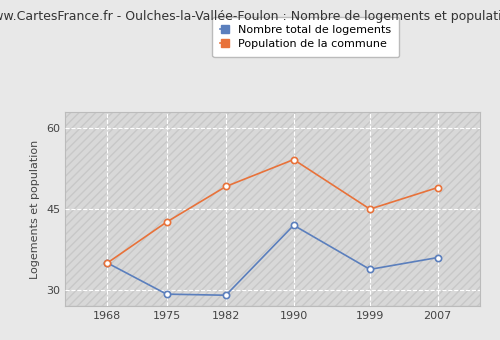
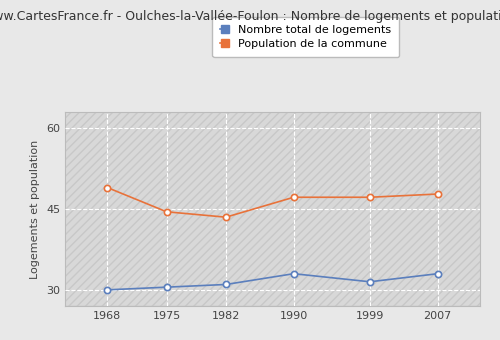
Nombre total de logements/1968: 35.0 -> 30.0
Population de la commune/1968: 35.0 -> 49.0
Nombre total de logements/1975: 29.2 -> 30.5
Population de la commune/1975: 42.6 -> 44.5
Nombre total de logements/1982: 29.0 -> 31.0
Population de la commune/1982: 49.2 -> 43.5
Nombre total de logements/1990: 42.0 -> 33.0
Population de la commune/1990: 54.2 -> 47.2
Nombre total de logements/1999: 33.8 -> 31.5
Population de la commune/1999: 45.0 -> 47.2
Nombre total de logements/2007: 36.0 -> 33.0
Population de la commune/2007: 49.0 -> 47.8
